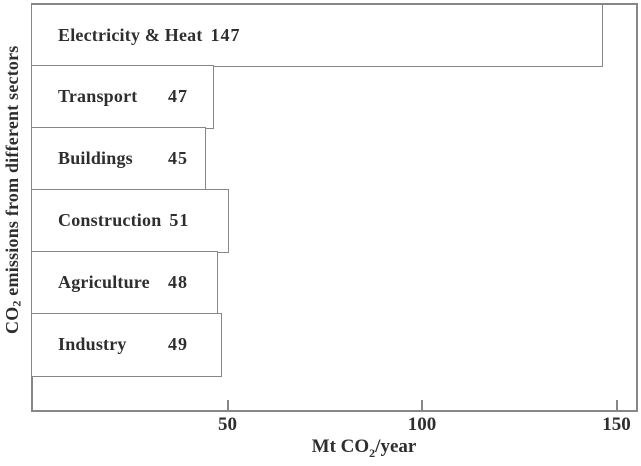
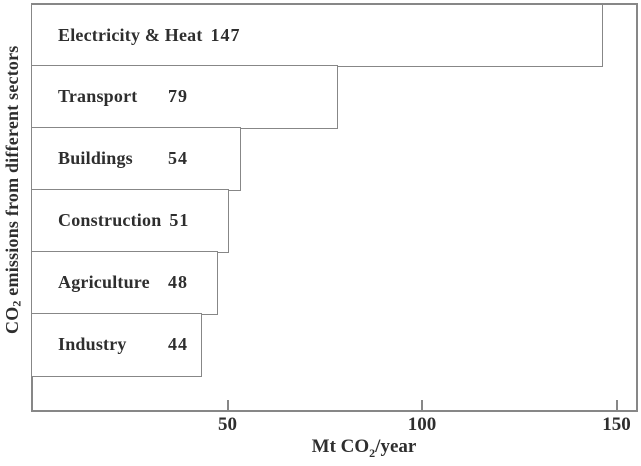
Transport: 47 -> 79
Buildings: 45 -> 54
Industry: 49 -> 44
